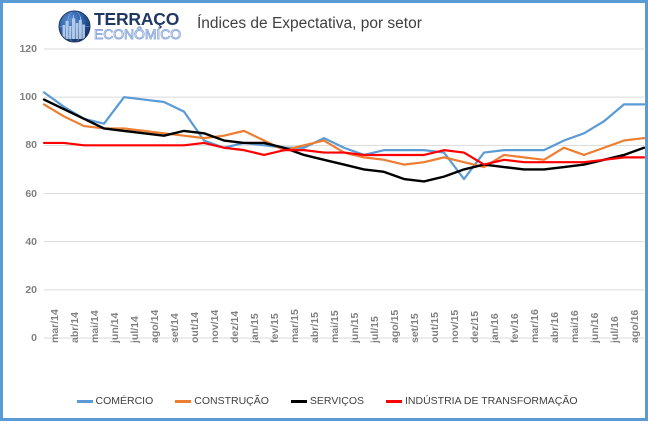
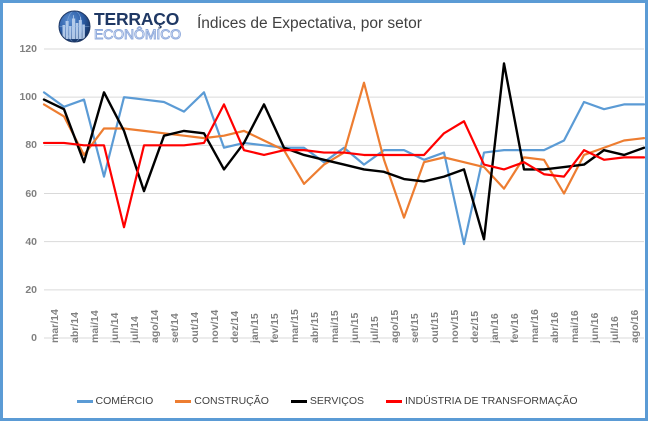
COMÉRCIO/mai/14: 91 -> 99
CONSTRUÇÃO/mai/14: 88 -> 76
SERVIÇOS/mai/14: 91 -> 73
COMÉRCIO/jun/14: 89 -> 67
SERVIÇOS/jun/14: 87 -> 102
INDÚSTRIA DE TRANSFORMAÇÃO/jul/14: 80 -> 46
SERVIÇOS/ago/14: 85 -> 61
COMÉRCIO/nov/14: 82 -> 102
SERVIÇOS/dez/14: 82 -> 70
INDÚSTRIA DE TRANSFORMAÇÃO/dez/14: 79 -> 97
SERVIÇOS/fev/15: 81 -> 97
CONSTRUÇÃO/abr/15: 80 -> 64
COMÉRCIO/mai/15: 83 -> 73
CONSTRUÇÃO/mai/15: 82 -> 72
COMÉRCIO/jul/15: 76 -> 72
CONSTRUÇÃO/jul/15: 75 -> 106
CONSTRUÇÃO/set/15: 72 -> 50
COMÉRCIO/out/15: 78 -> 74
INDÚSTRIA DE TRANSFORMAÇÃO/nov/15: 78 -> 85
COMÉRCIO/dez/15: 66 -> 39
INDÚSTRIA DE TRANSFORMAÇÃO/dez/15: 77 -> 90
SERVIÇOS/jan/16: 72 -> 41
CONSTRUÇÃO/fev/16: 76 -> 62
SERVIÇOS/fev/16: 71 -> 114
INDÚSTRIA DE TRANSFORMAÇÃO/fev/16: 74 -> 70
INDÚSTRIA DE TRANSFORMAÇÃO/abr/16: 73 -> 68
CONSTRUÇÃO/mai/16: 79 -> 60
INDÚSTRIA DE TRANSFORMAÇÃO/mai/16: 73 -> 67
COMÉRCIO/jun/16: 85 -> 98
INDÚSTRIA DE TRANSFORMAÇÃO/jun/16: 73 -> 78
COMÉRCIO/jul/16: 90 -> 95
SERVIÇOS/jul/16: 74 -> 78
